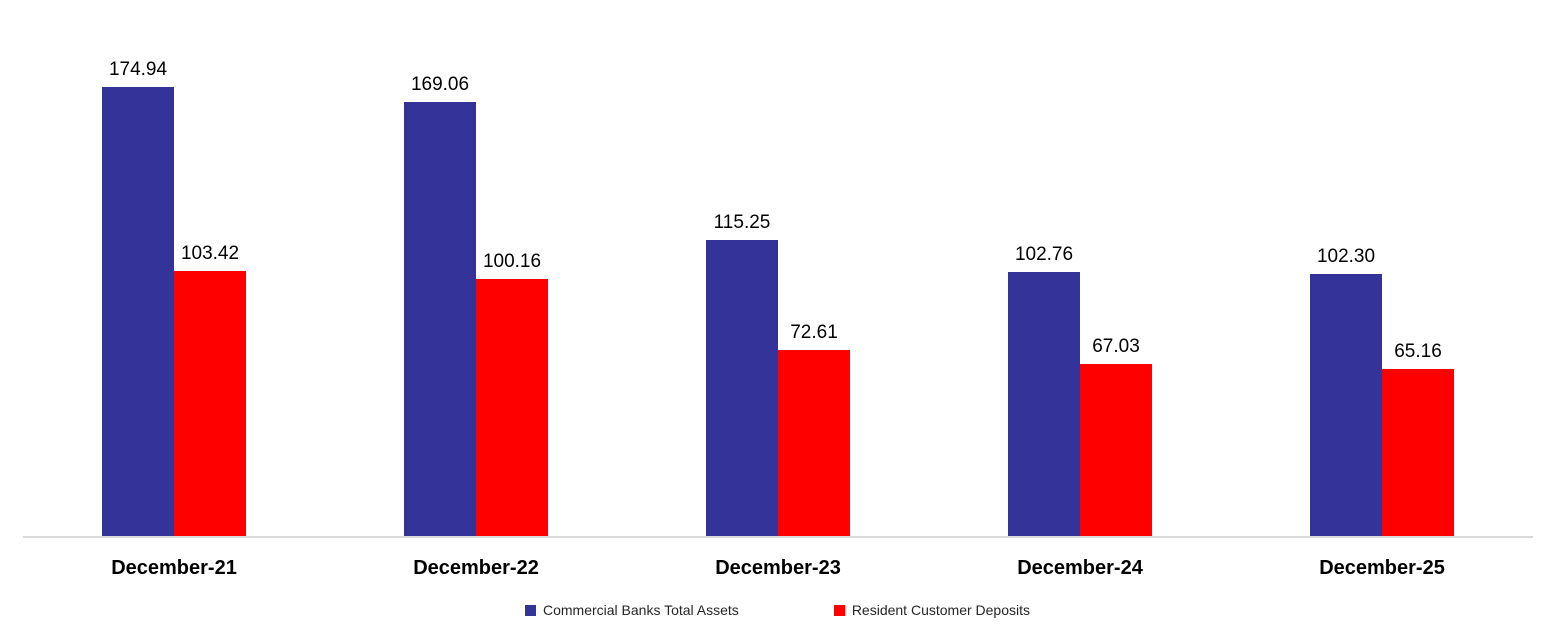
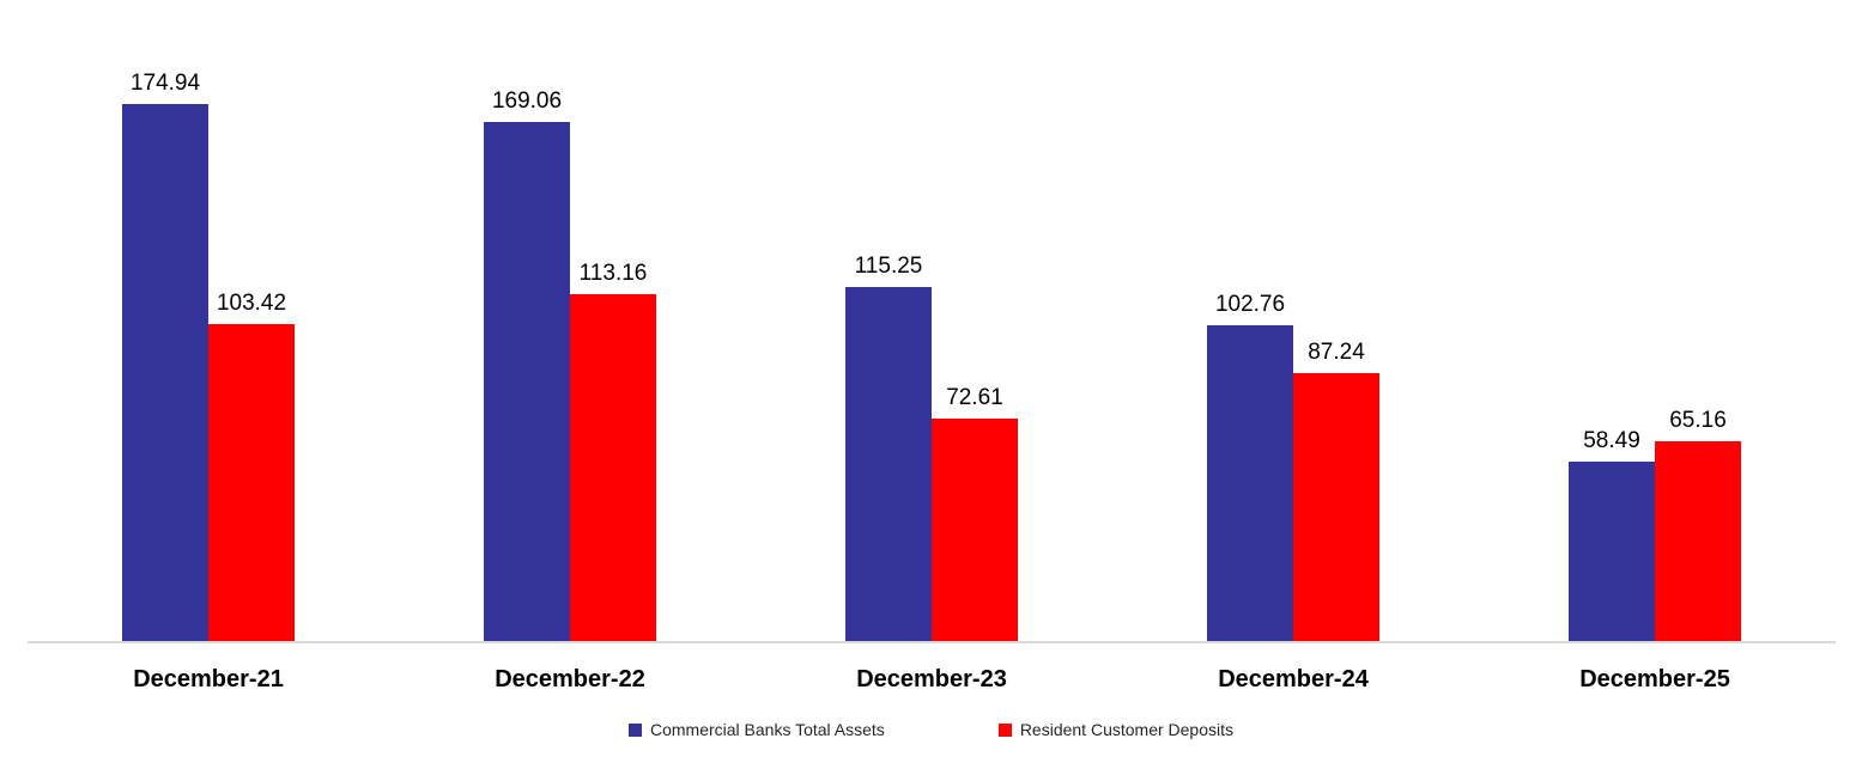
Resident Customer Deposits/December-22: 100.16 -> 113.16
Resident Customer Deposits/December-24: 67.03 -> 87.24
Commercial Banks Total Assets/December-25: 102.30 -> 58.49
